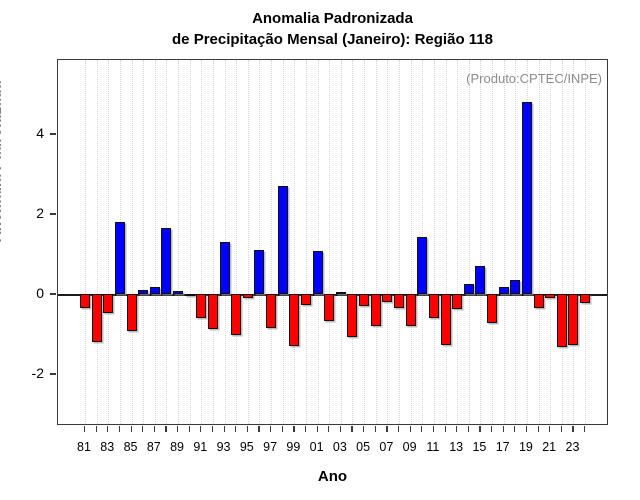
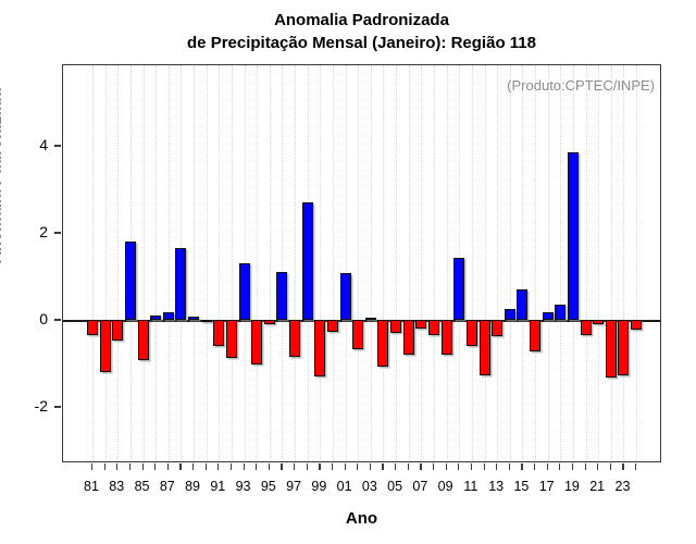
19: 4.8 -> 3.9
